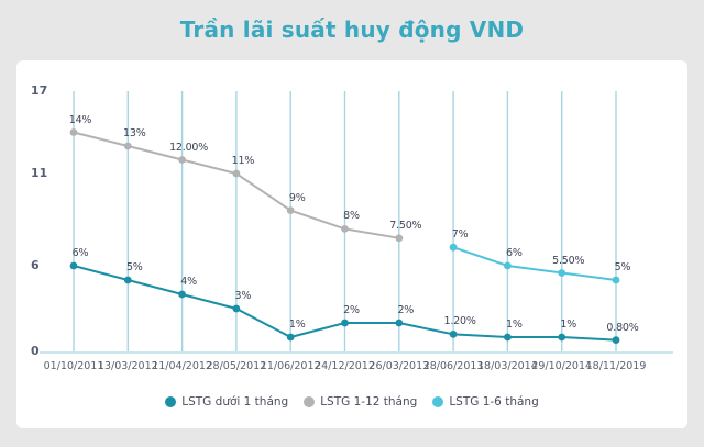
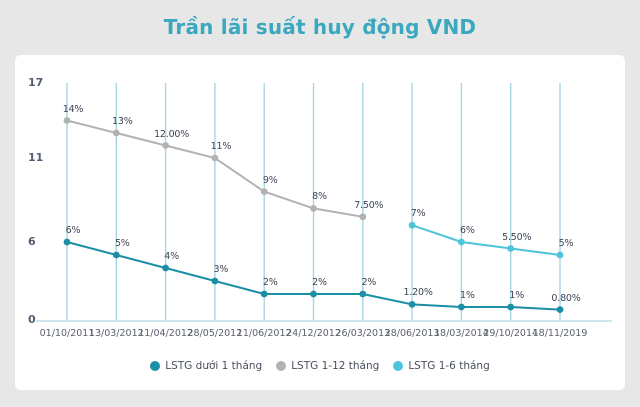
LSTG dưới 1 tháng/11/06/2012: 1% -> 2%
